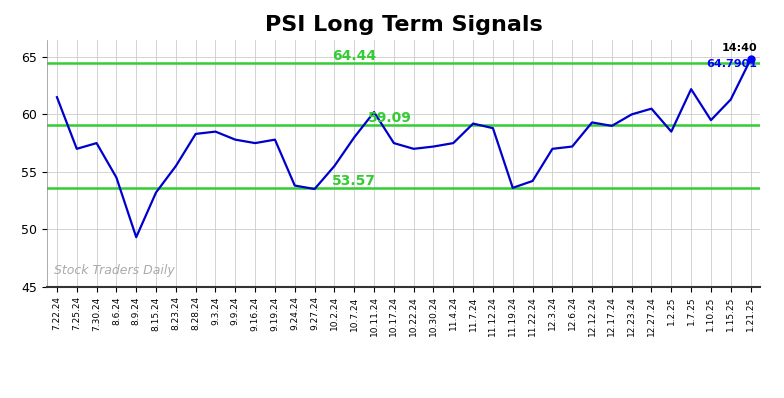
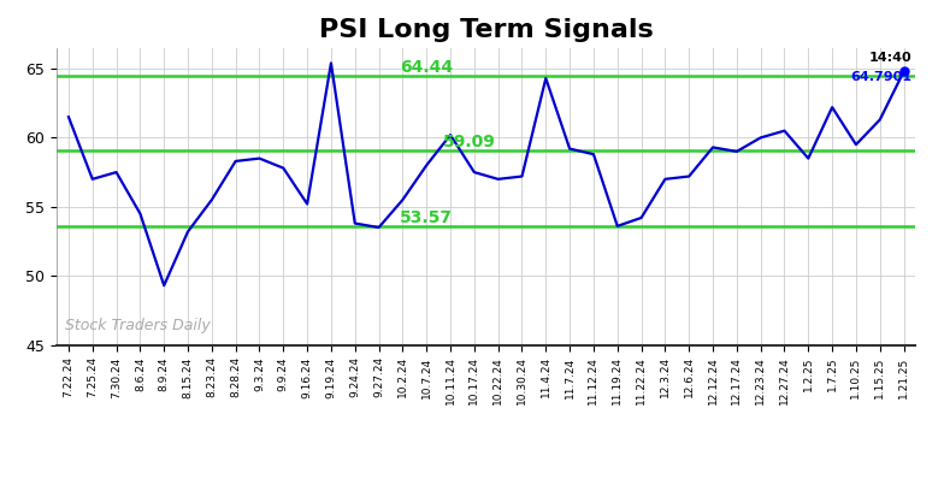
9.16.24: 57.5 -> 55.2
9.19.24: 57.8 -> 65.4
11.4.24: 57.5 -> 64.3
